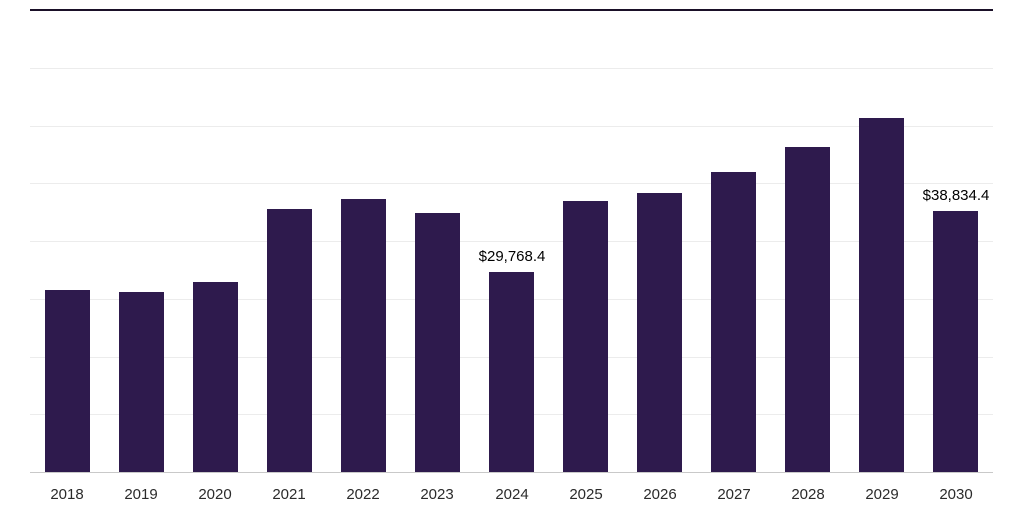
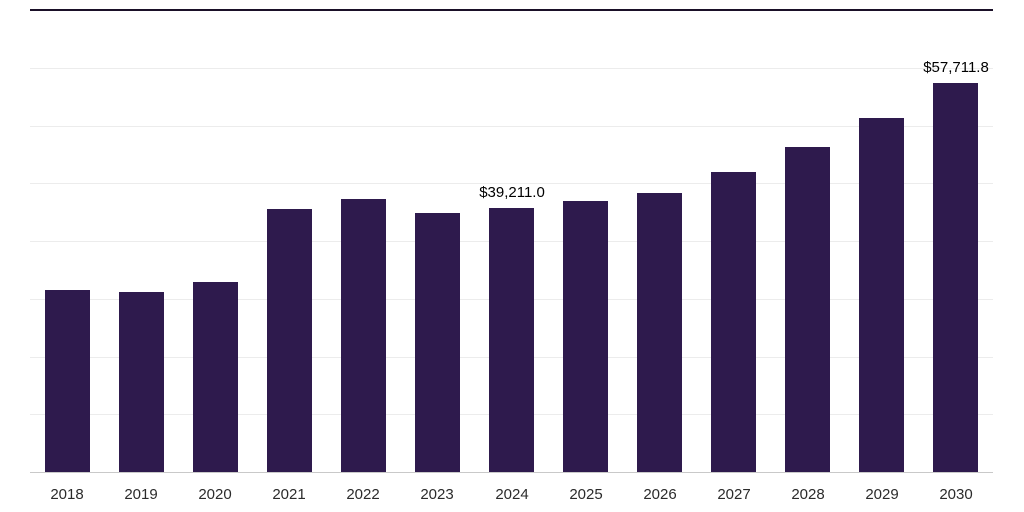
2024: $29,768.4 -> $39,211.0
2030: $38,834.4 -> $57,711.8
